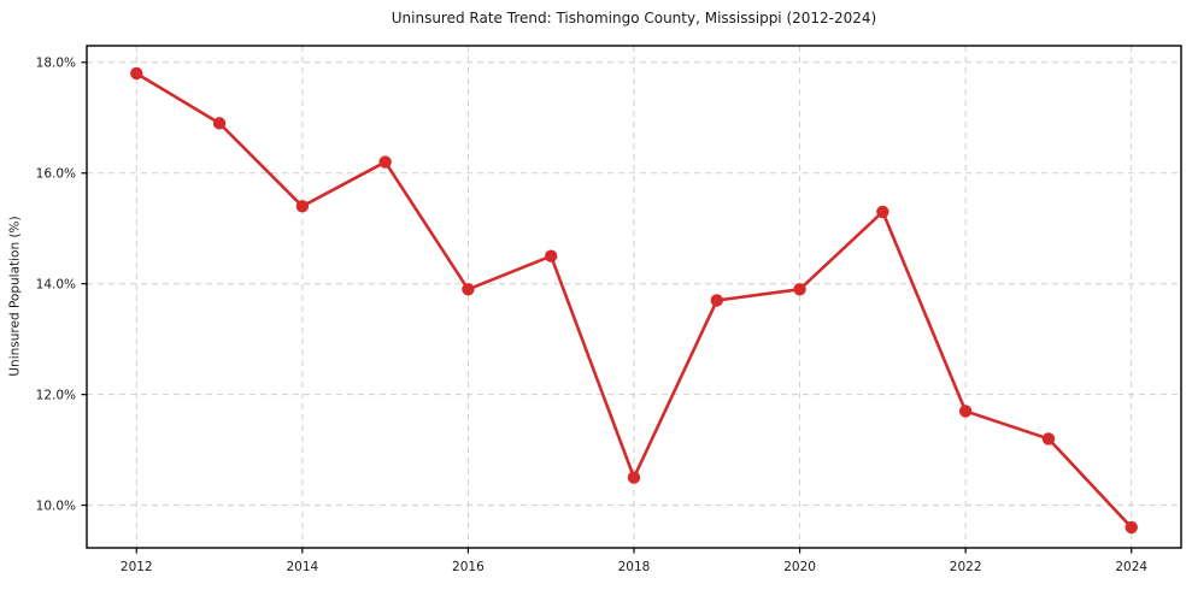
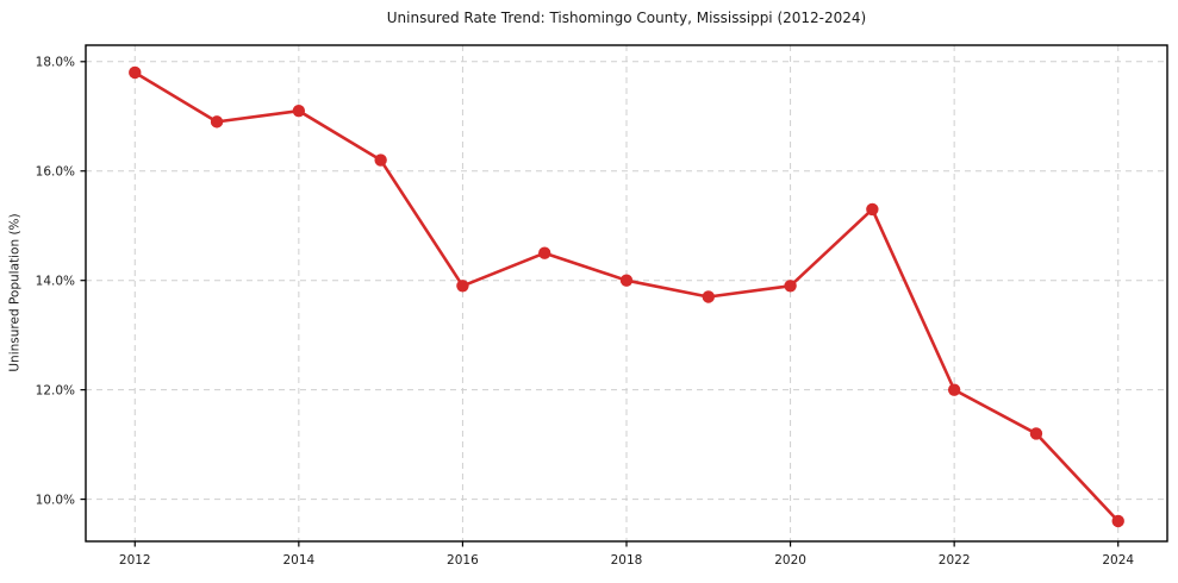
2014: 15.4% -> 17.1%
2018: 10.5% -> 14.0%
2022: 11.7% -> 12.0%
